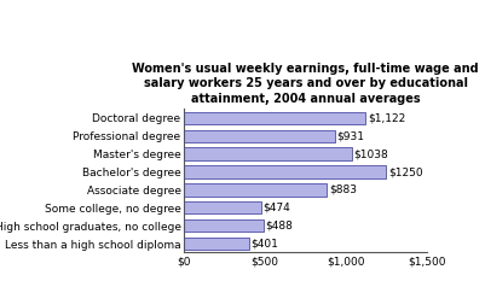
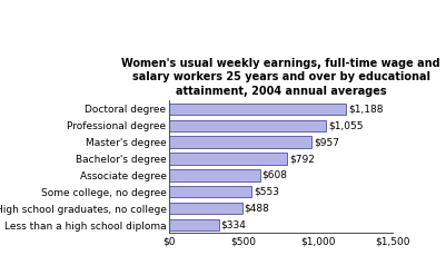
Doctoral degree: $1,122 -> $1,188
Professional degree: $931 -> $1,055
Master's degree: $1038 -> $957
Bachelor's degree: $1250 -> $792
Associate degree: $883 -> $608
Some college, no degree: $474 -> $553
Less than a high school diploma: $401 -> $334
